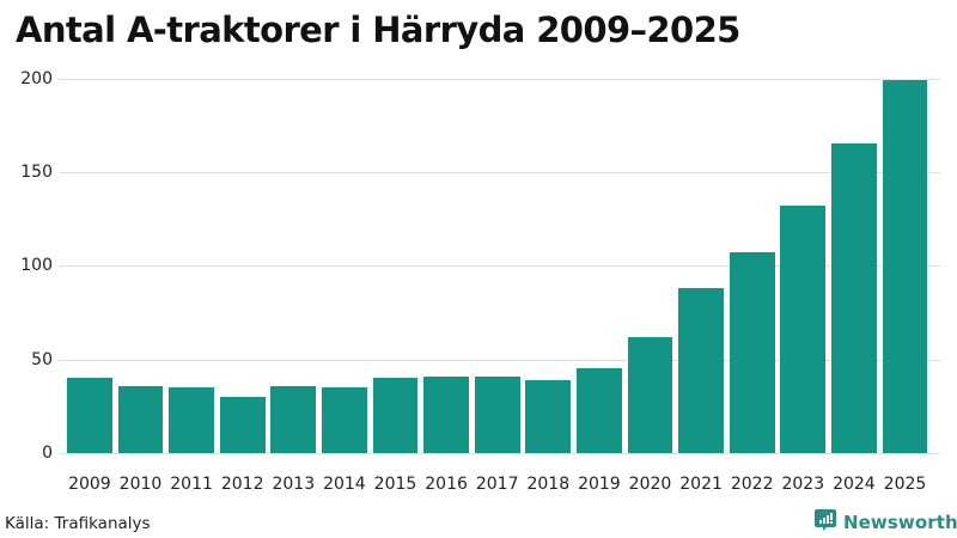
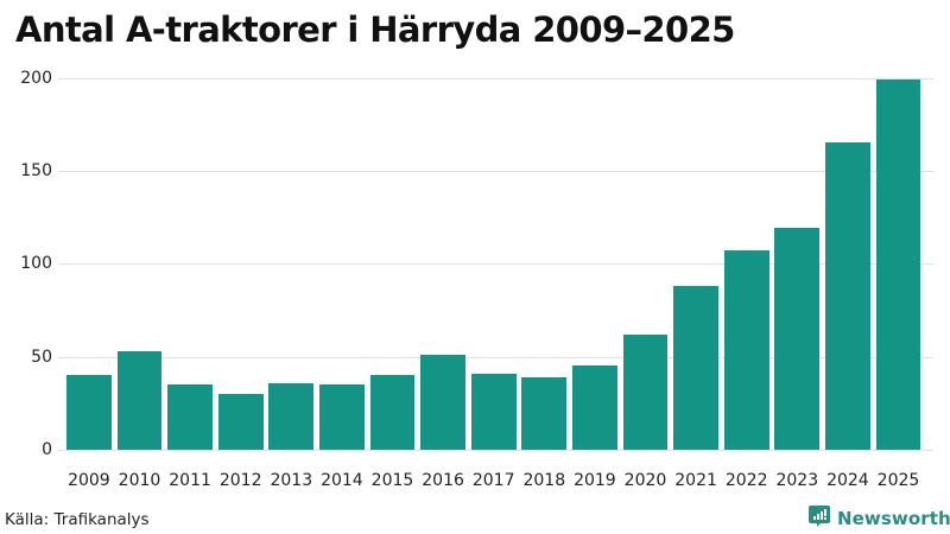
2010: 36 -> 53
2016: 41 -> 51
2023: 132 -> 119
